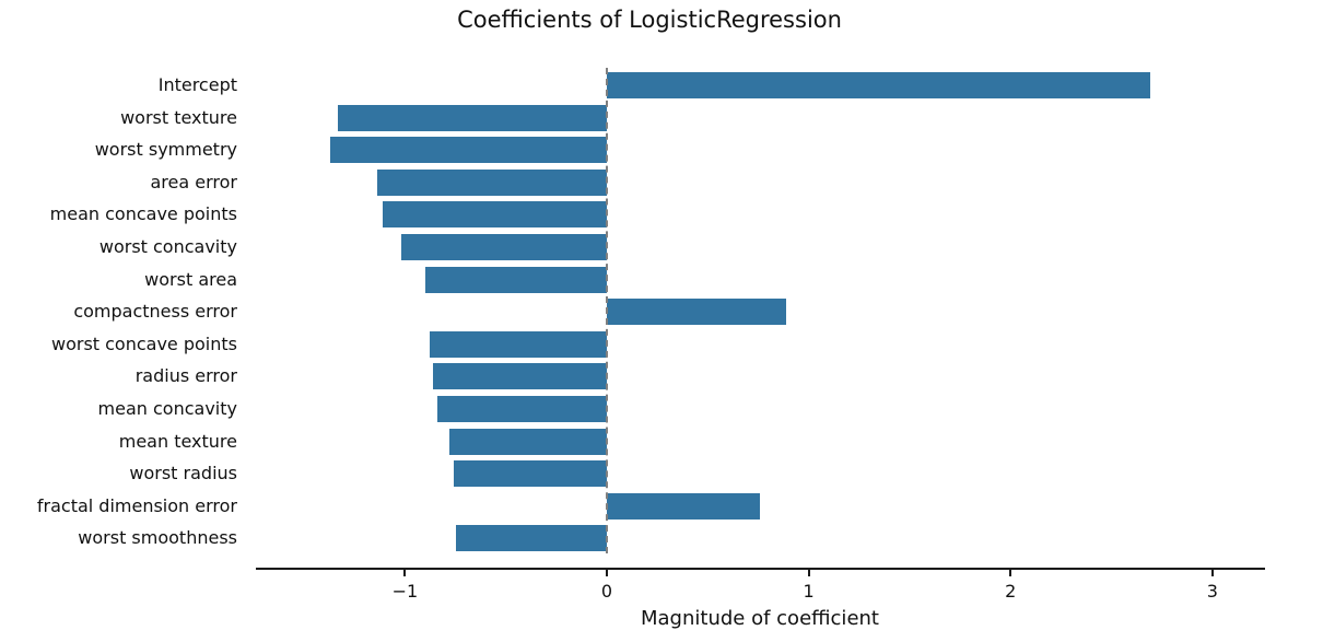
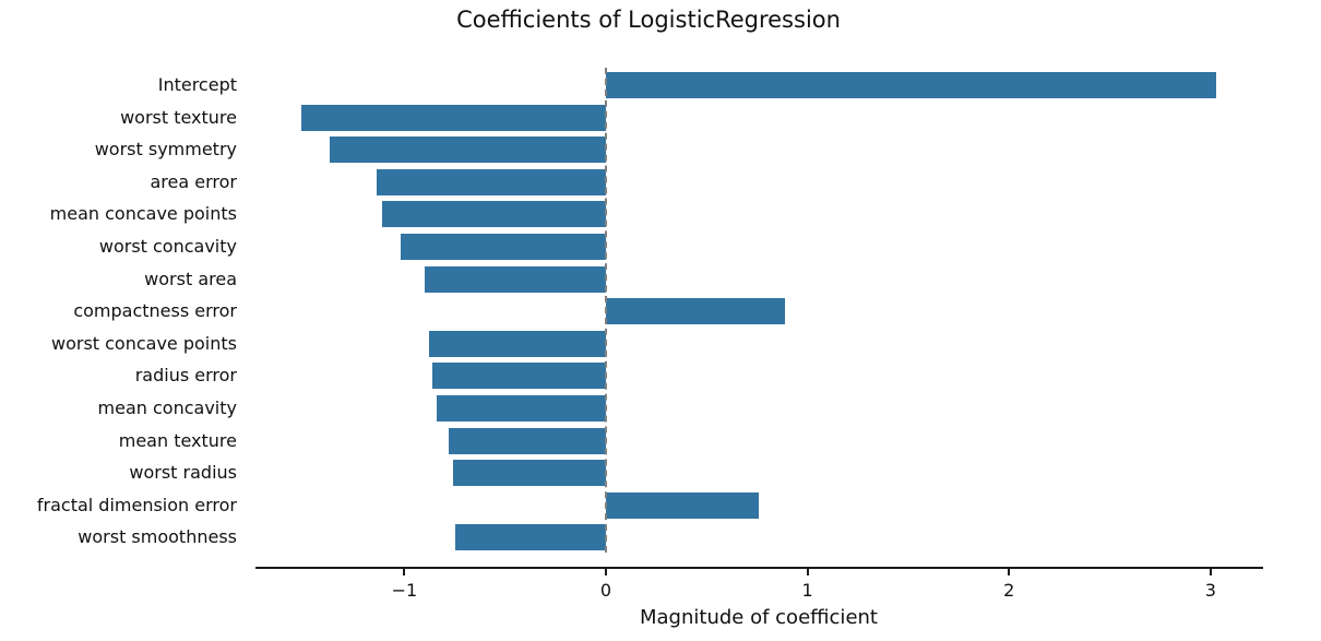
Intercept: 2.69 -> 3.03
worst texture: -1.33 -> -1.51
